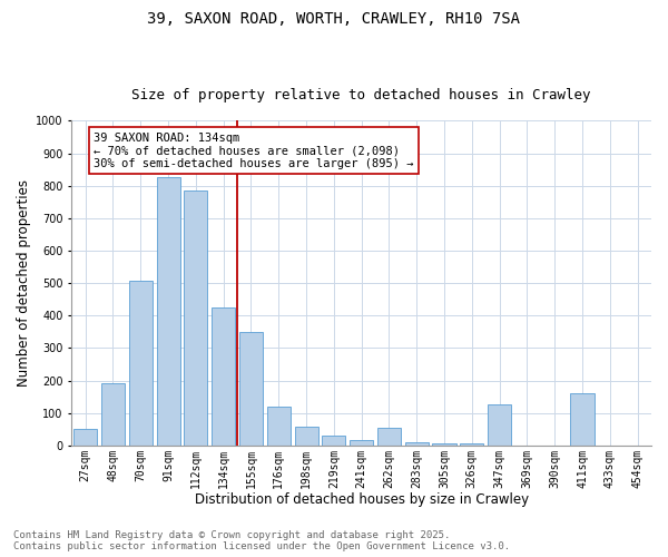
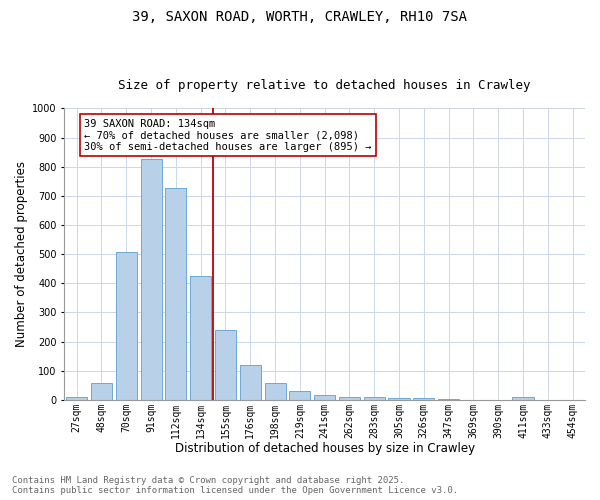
27sqm: 50 -> 8
48sqm: 190 -> 57
112sqm: 785 -> 728
155sqm: 350 -> 238
262sqm: 55 -> 10
347sqm: 125 -> 2
411sqm: 160 -> 8
